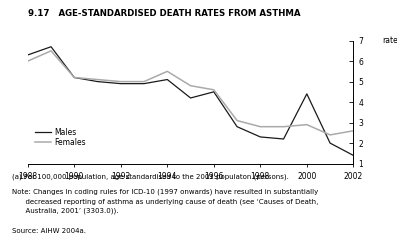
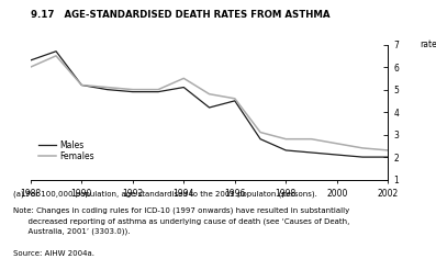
Males/2000: 4.4 -> 2.1
Females/2000: 2.9 -> 2.6
Males/2002: 1.4 -> 2.0
Females/2002: 2.6 -> 2.3
